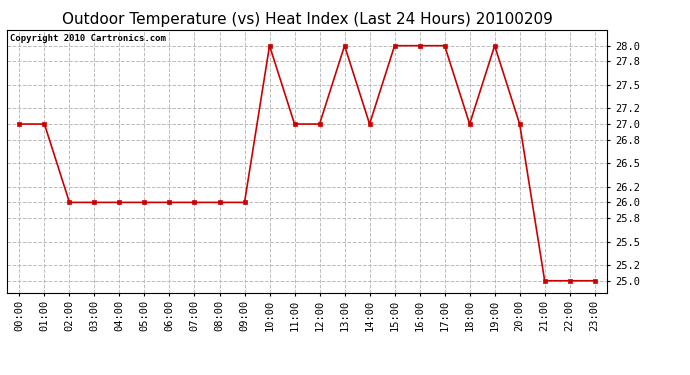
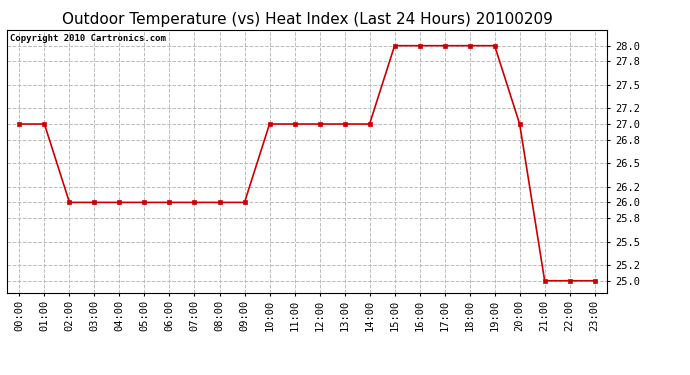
10:00: 28 -> 27
13:00: 28 -> 27
18:00: 27 -> 28
